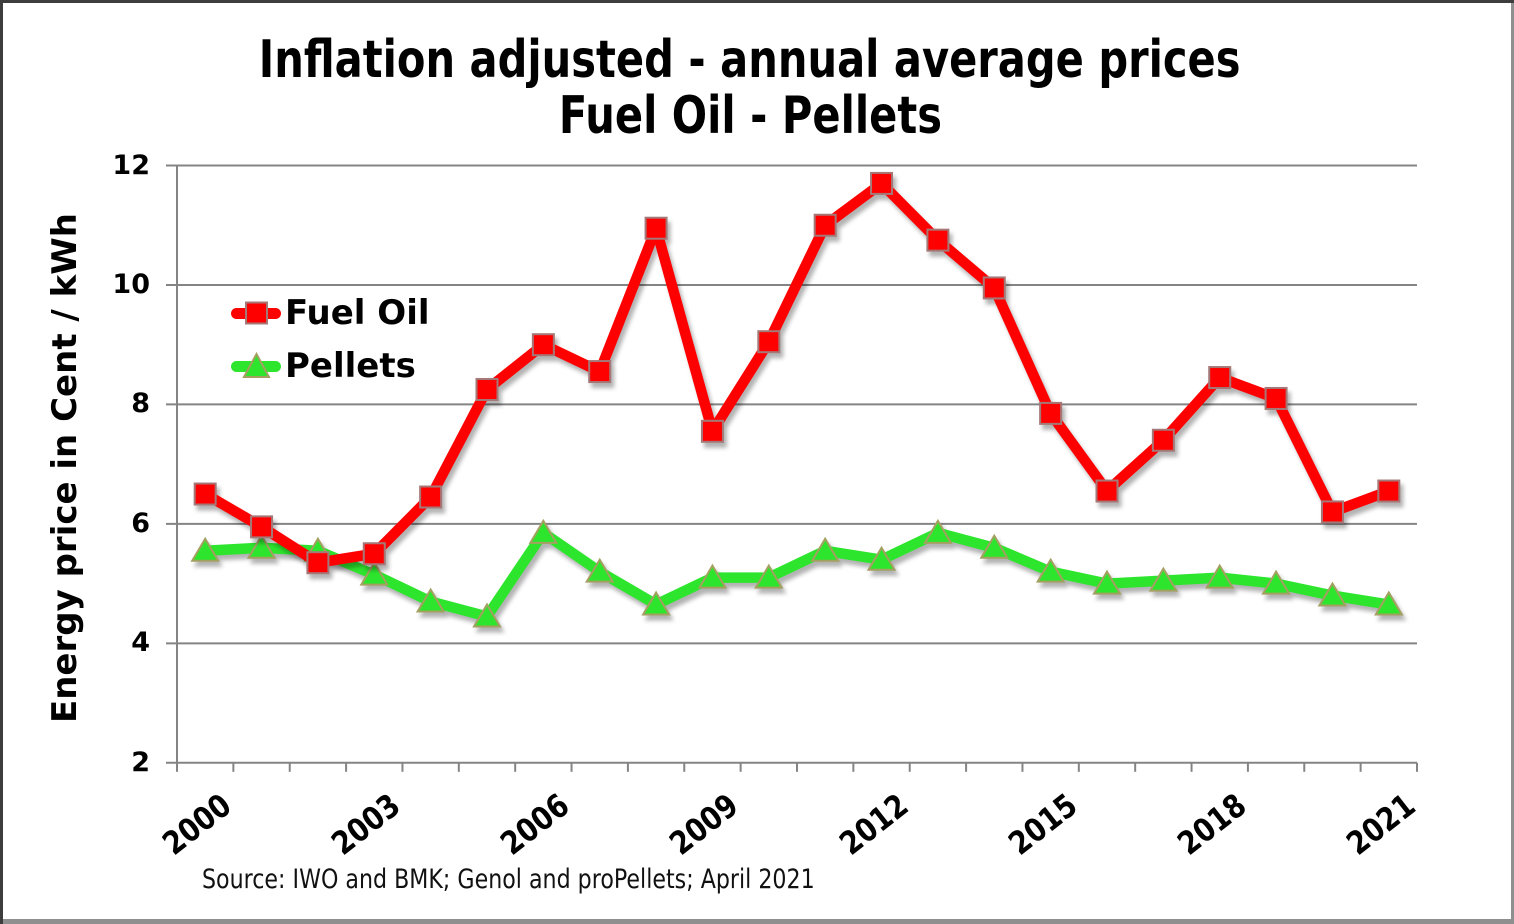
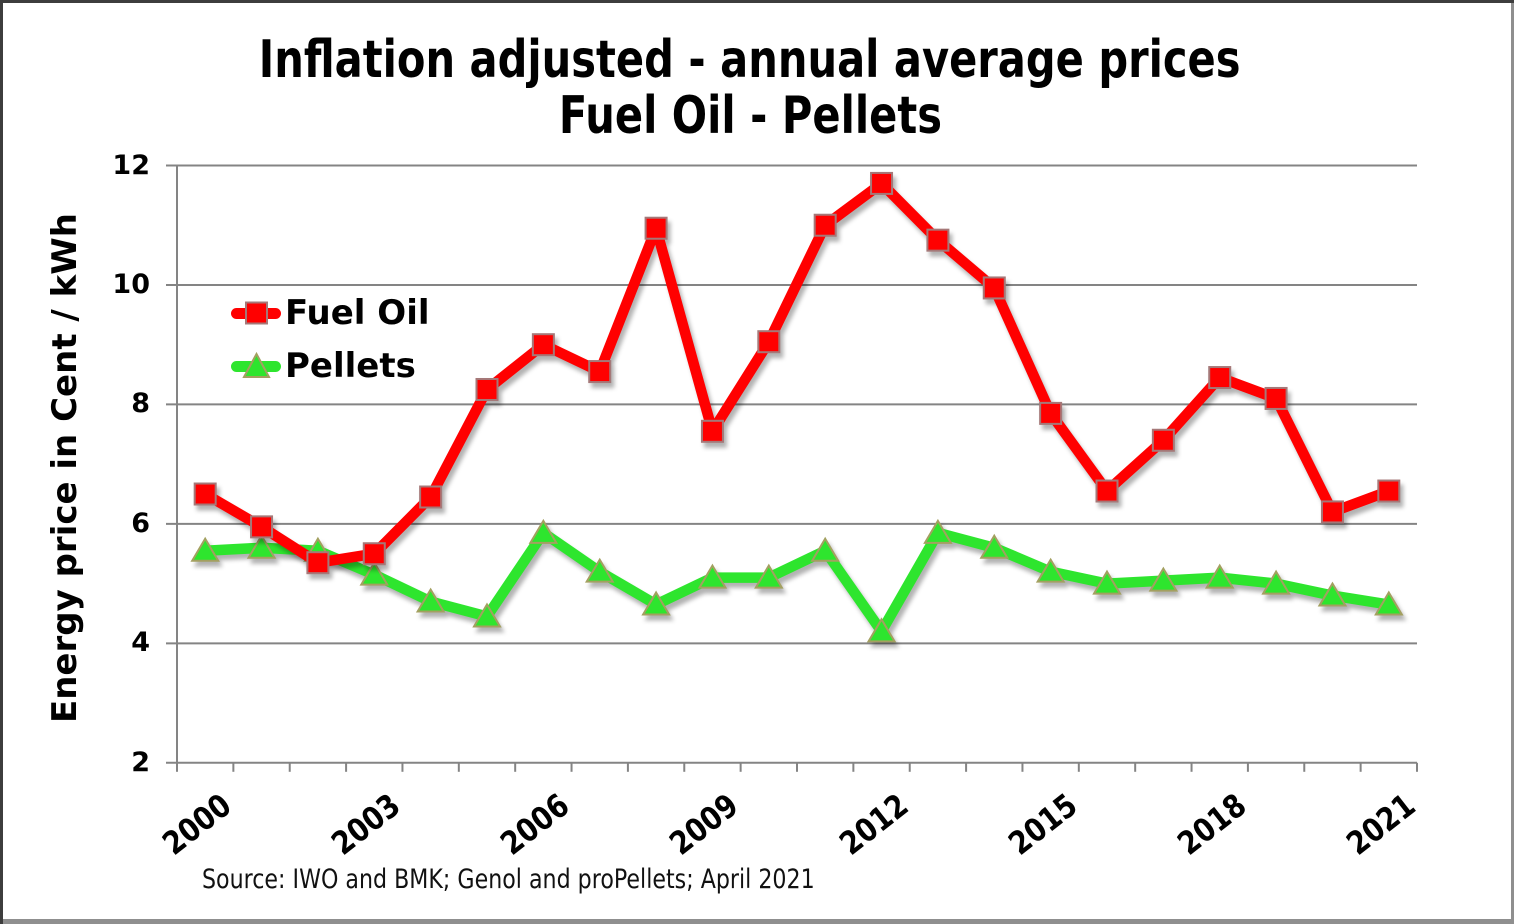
Pellets/2012: 5.4 -> 4.2
